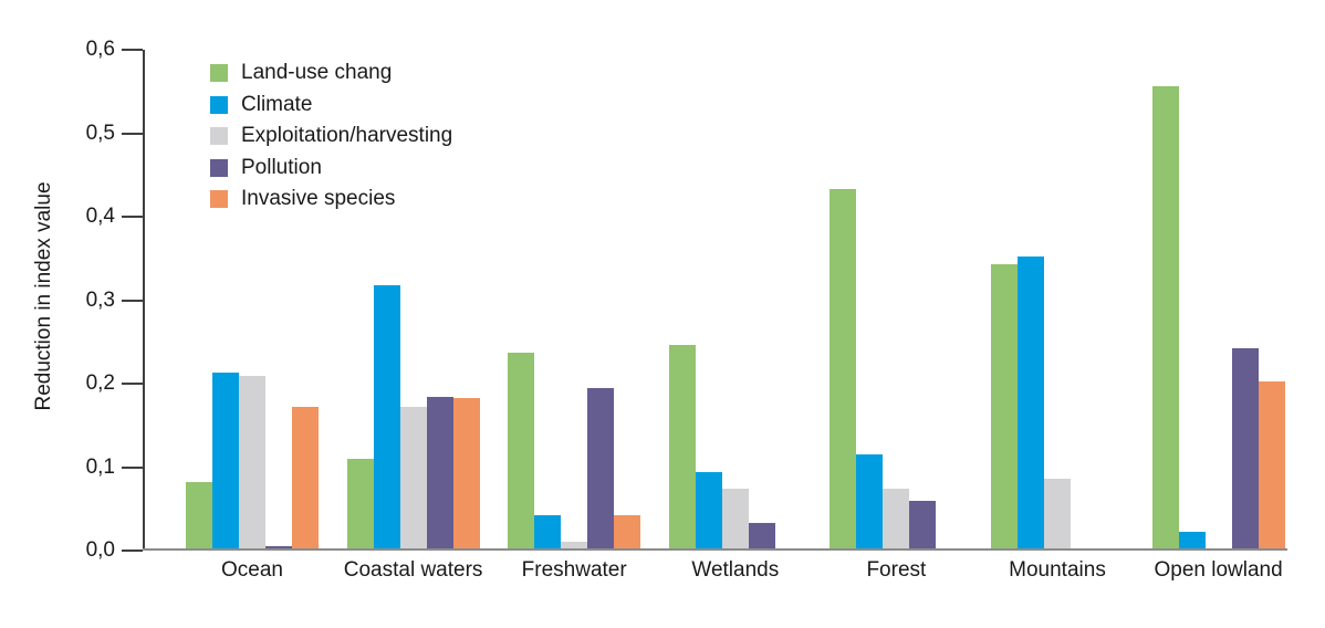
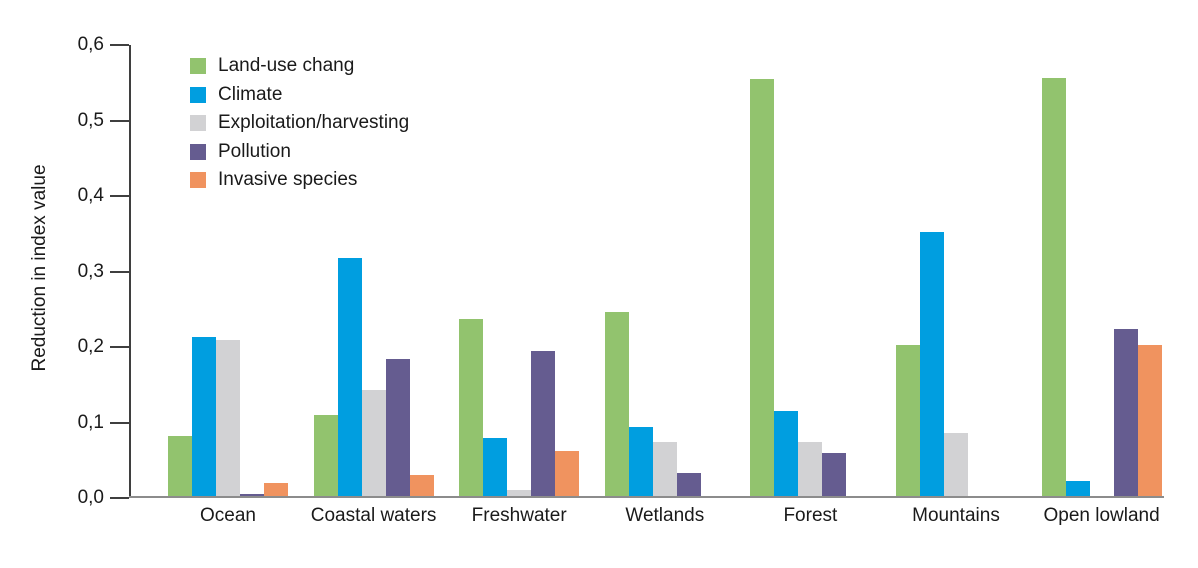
Invasive species/Ocean: 0,17 -> 0,02
Exploitation/harvesting/Coastal waters: 0,17 -> 0,14
Invasive species/Coastal waters: 0,18 -> 0,03
Climate/Freshwater: 0,04 -> 0,08
Invasive species/Freshwater: 0,04 -> 0,06
Land-use chang/Forest: 0,43 -> 0,55
Land-use chang/Mountains: 0,34 -> 0,20
Pollution/Open lowland: 0,24 -> 0,22
